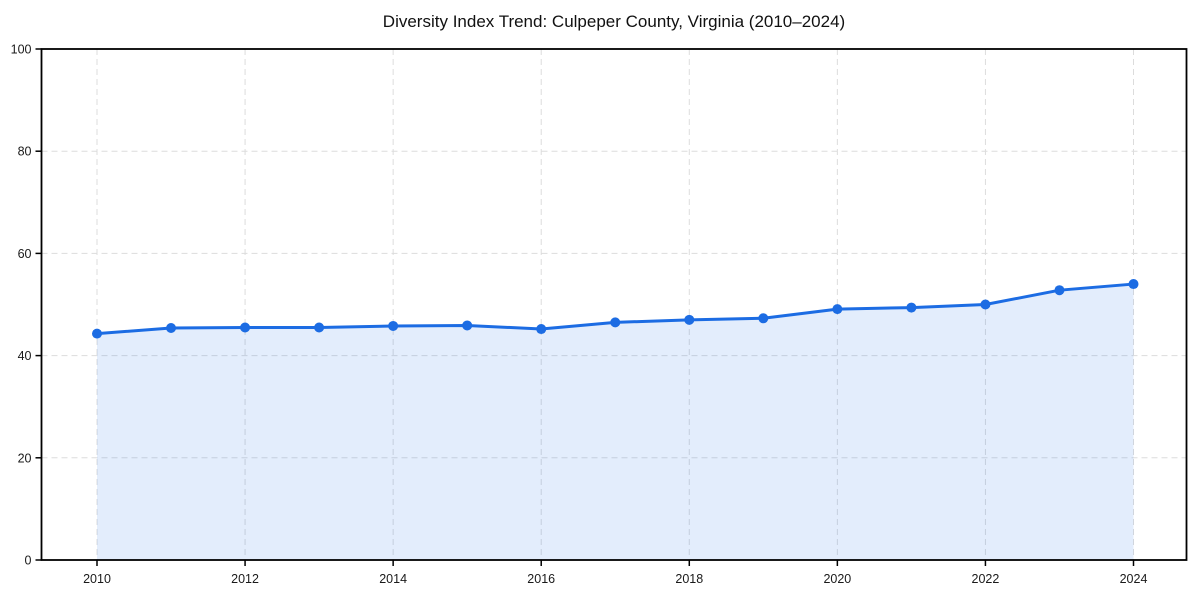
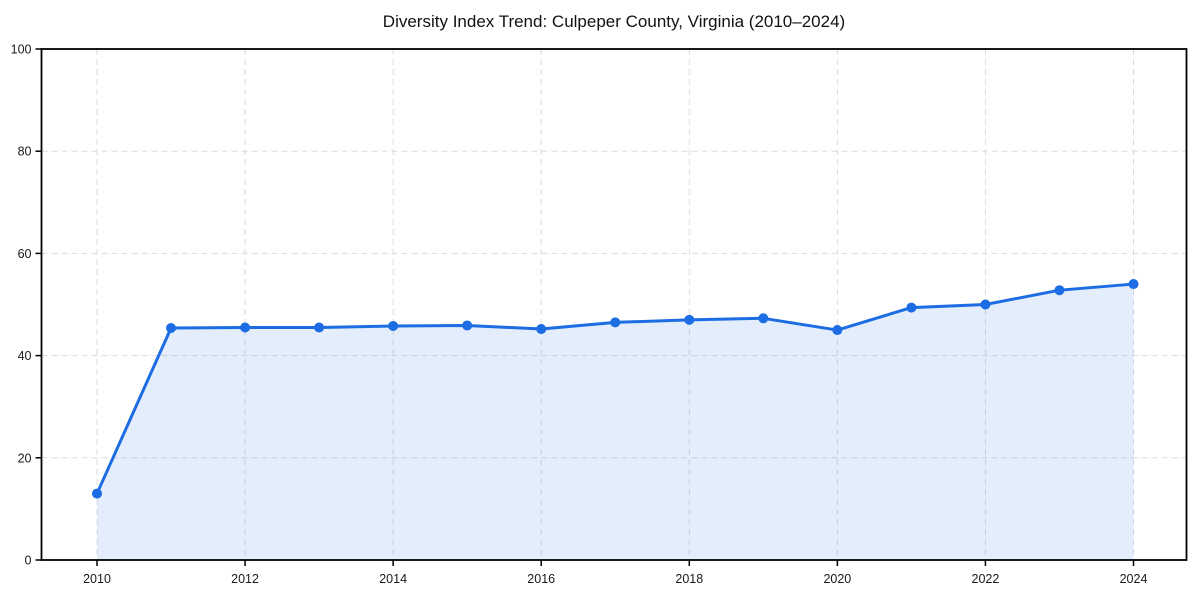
2010: 44 -> 13
2020: 49 -> 45
